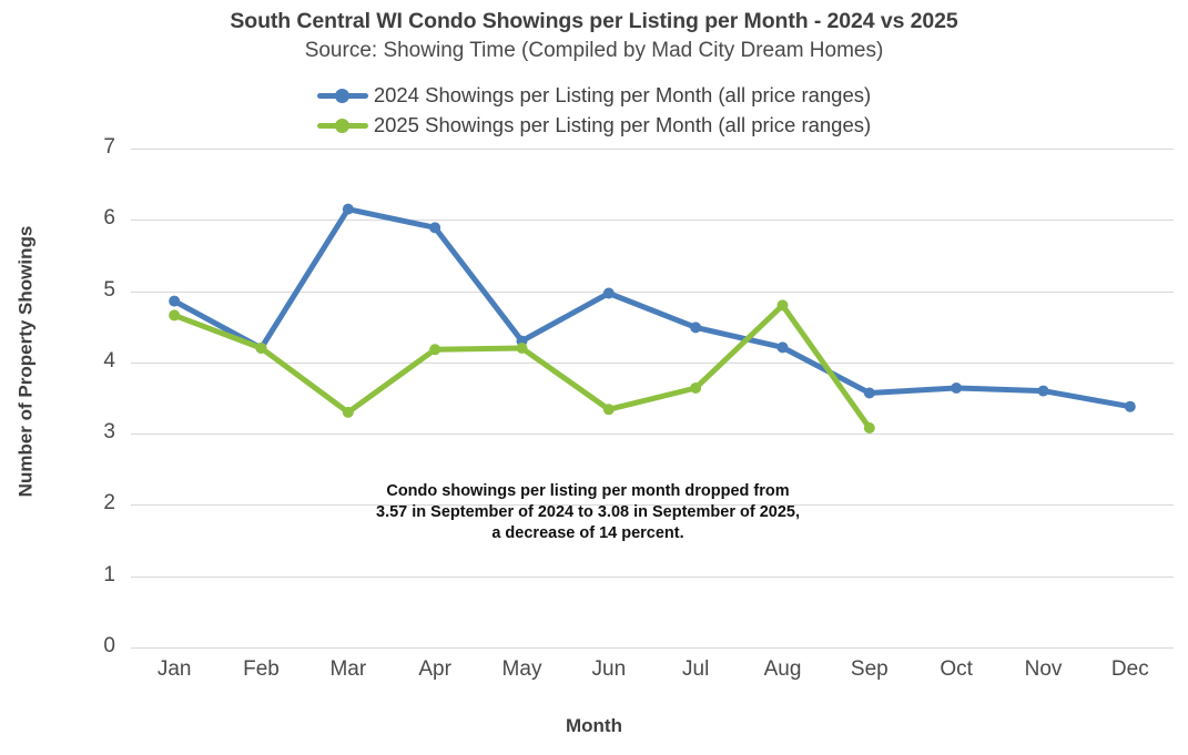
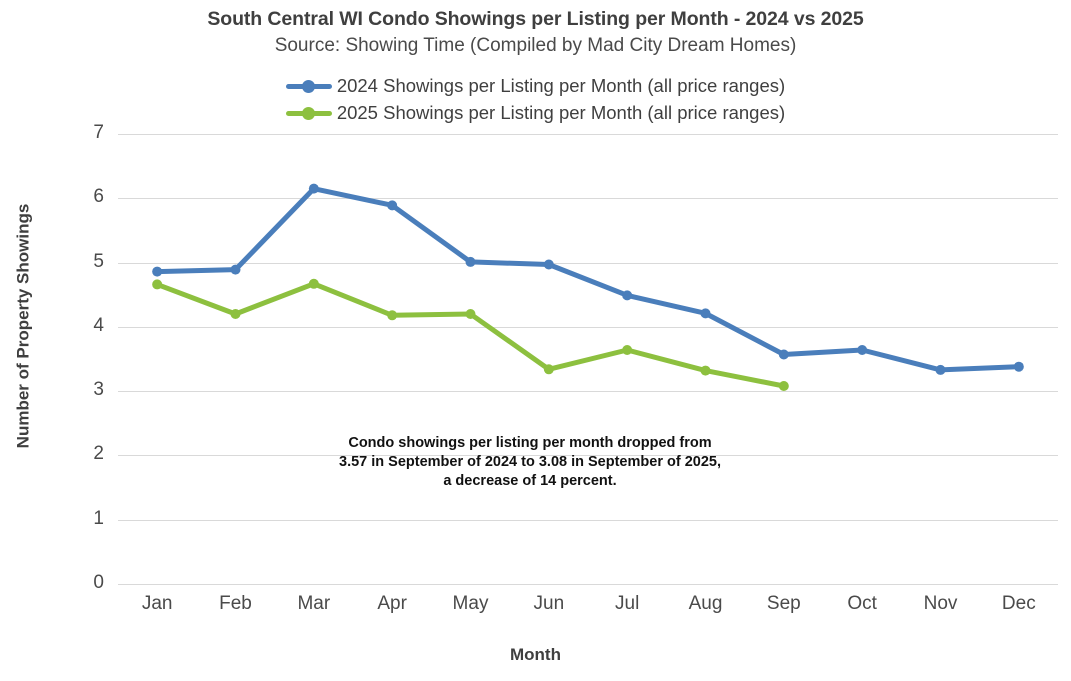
2024 Showings per Listing per Month (all price ranges)/Feb: 4.2 -> 4.9
2025 Showings per Listing per Month (all price ranges)/Mar: 3.3 -> 4.7
2024 Showings per Listing per Month (all price ranges)/May: 4.3 -> 5.0
2025 Showings per Listing per Month (all price ranges)/Aug: 4.8 -> 3.3
2024 Showings per Listing per Month (all price ranges)/Nov: 3.6 -> 3.3
